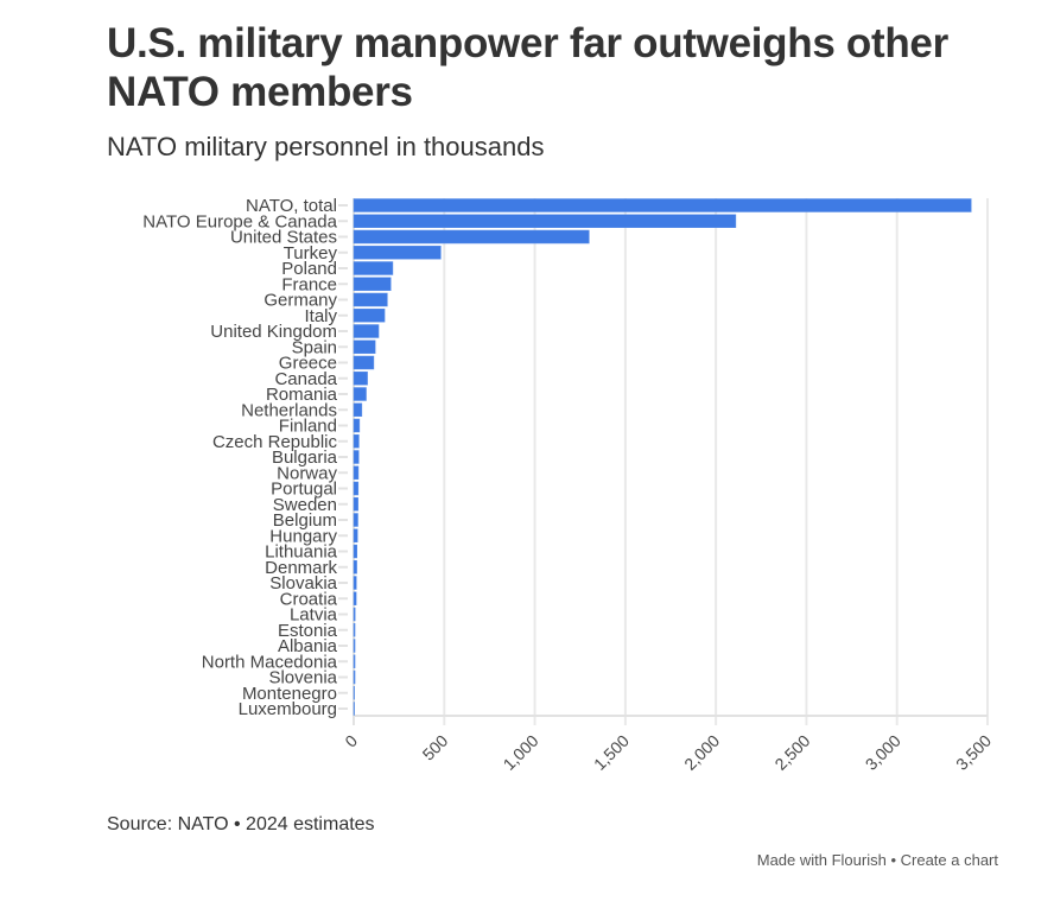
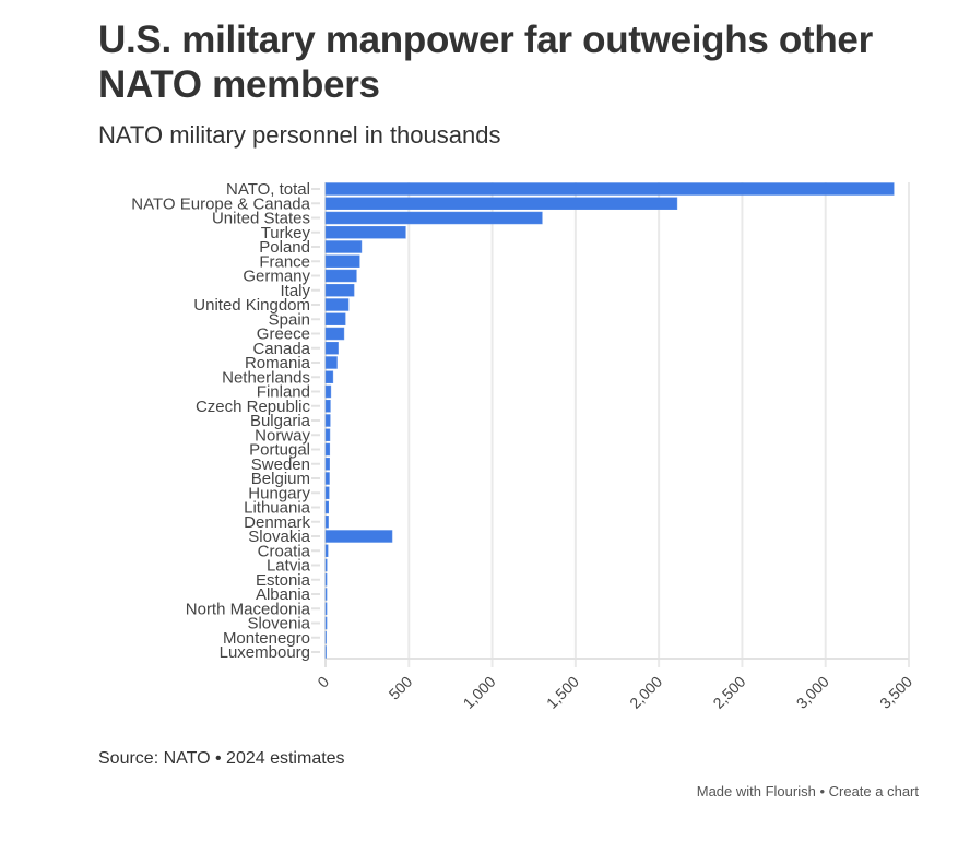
Slovakia: 20 -> 400
